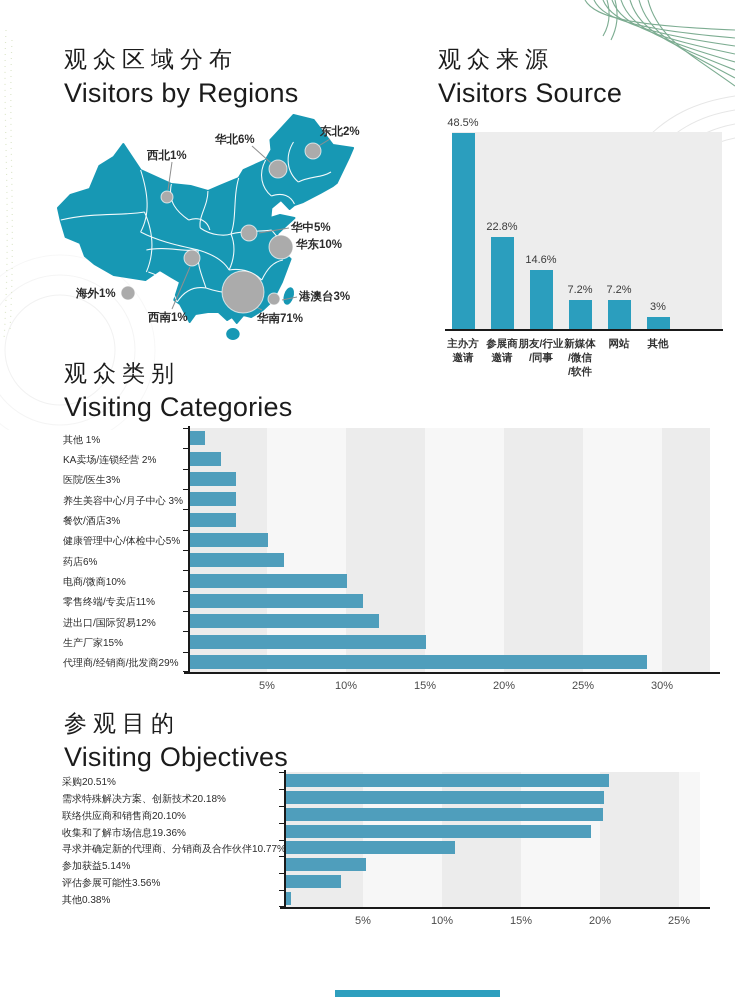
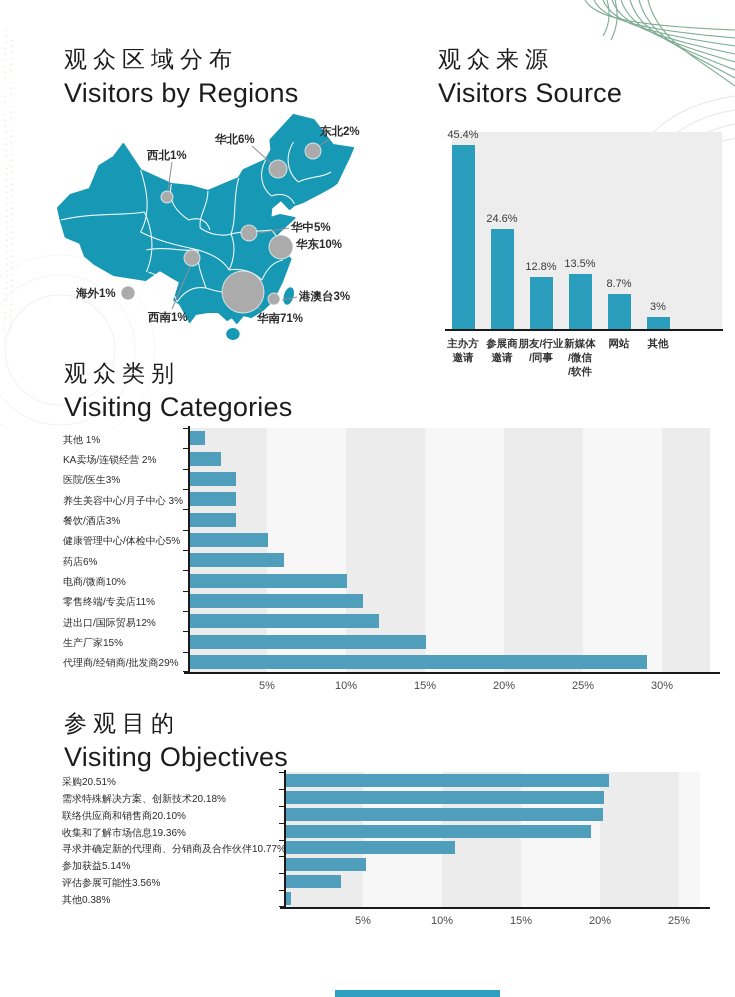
观众来源 Visitors Source/主办方邀请: 48.5% -> 45.4%
观众来源 Visitors Source/参展商邀请: 22.8% -> 24.6%
观众来源 Visitors Source/朋友/行业/同事: 14.6% -> 12.8%
观众来源 Visitors Source/新媒体/微信/软件: 7.2% -> 13.5%
观众来源 Visitors Source/网站: 7.2% -> 8.7%
